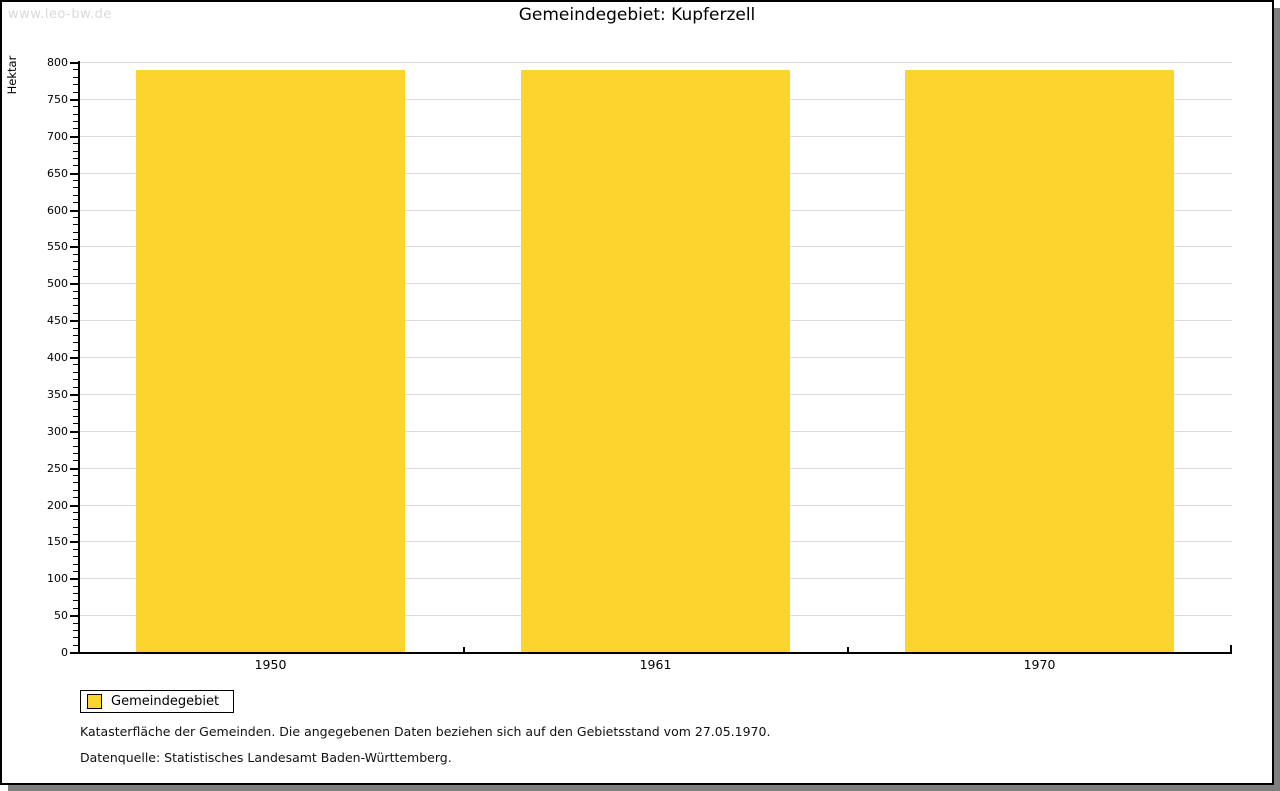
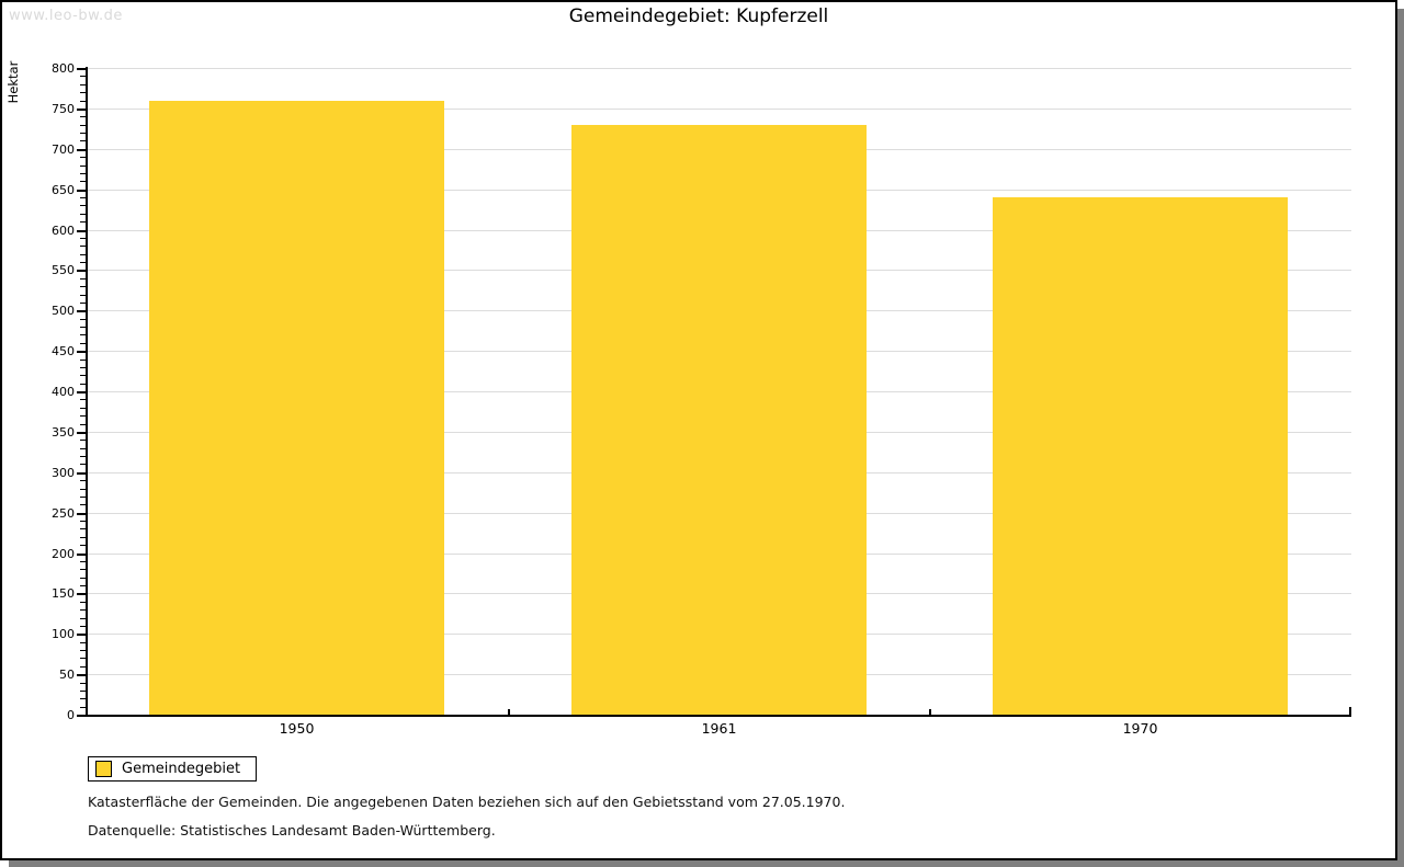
1950: 790 -> 760
1961: 790 -> 730
1970: 790 -> 640
